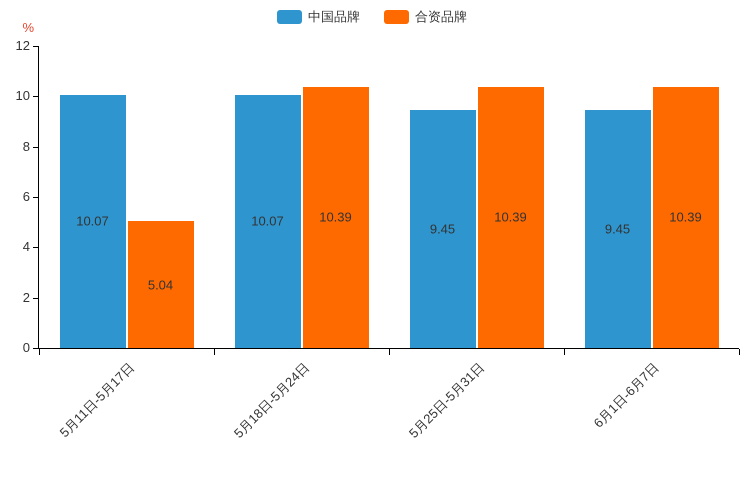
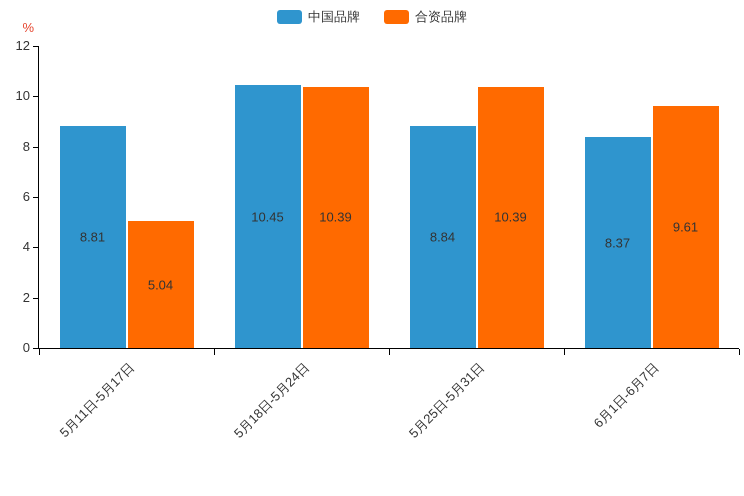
中国品牌/5月11日-5月17日: 10.07 -> 8.81
中国品牌/5月18日-5月24日: 10.07 -> 10.45
中国品牌/5月25日-5月31日: 9.45 -> 8.84
中国品牌/6月1日-6月7日: 9.45 -> 8.37
合资品牌/6月1日-6月7日: 10.39 -> 9.61
